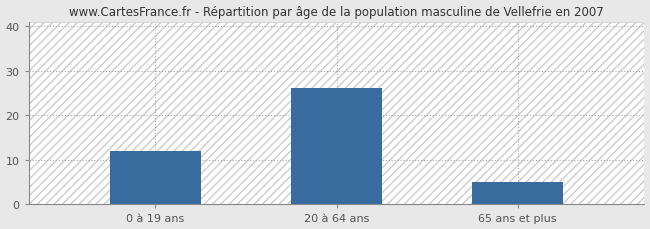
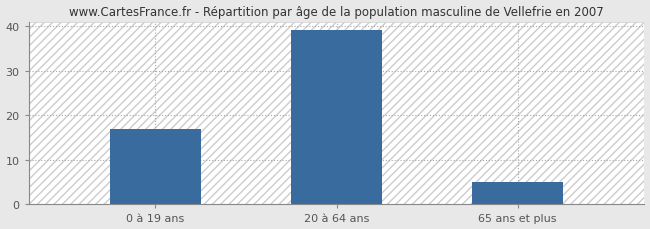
0 à 19 ans: 12 -> 17
20 à 64 ans: 26 -> 39
